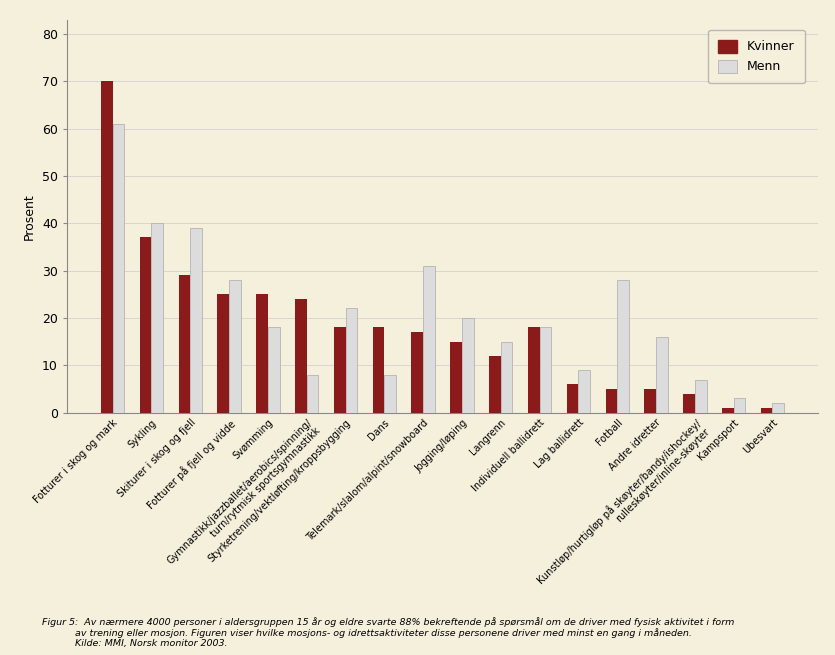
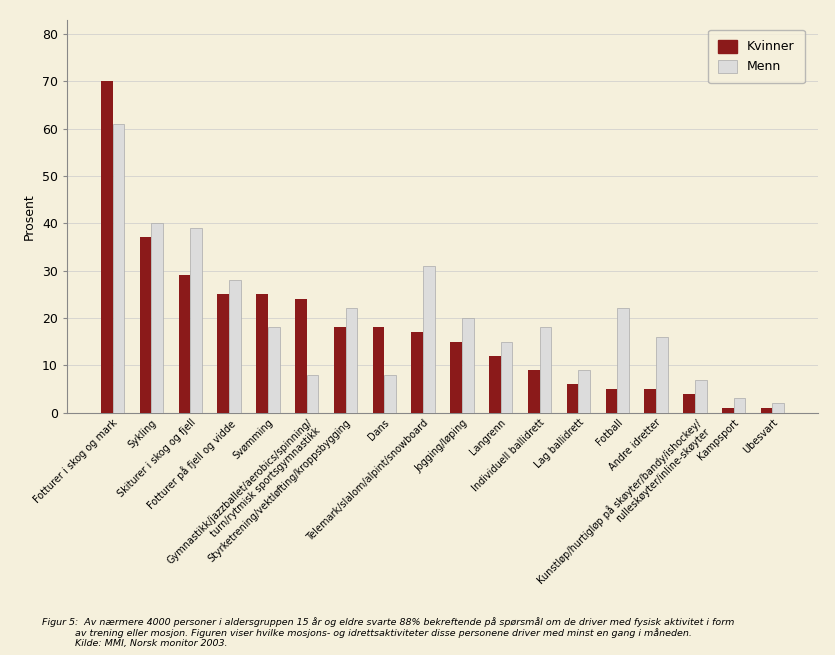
Kvinner/Individuell ballidrett: 18 -> 9
Menn/Fotball: 28 -> 22
